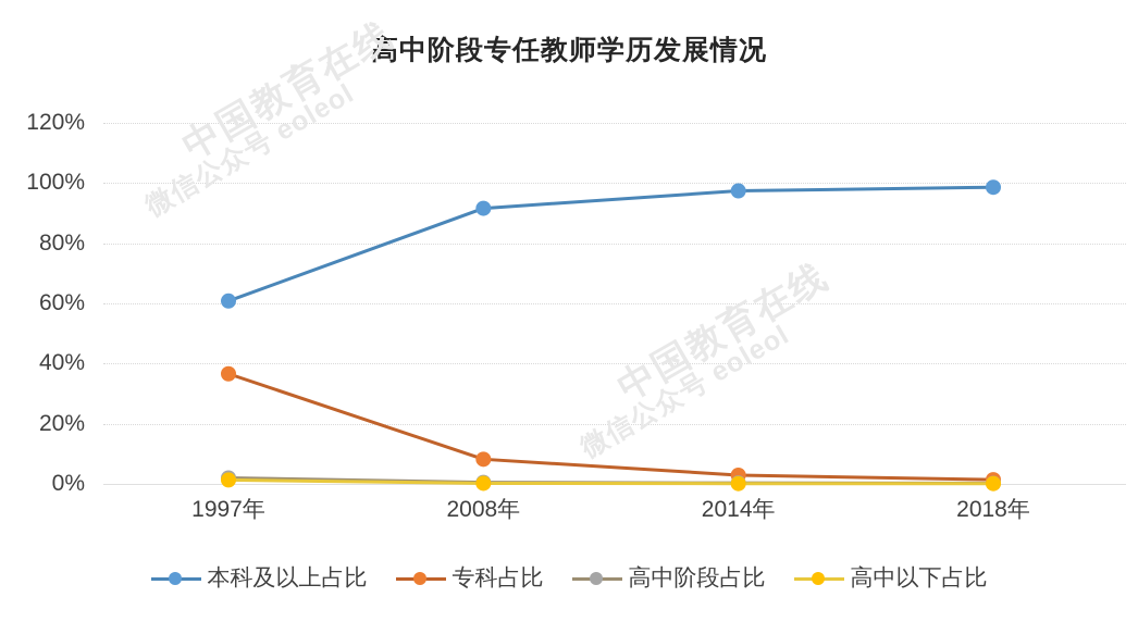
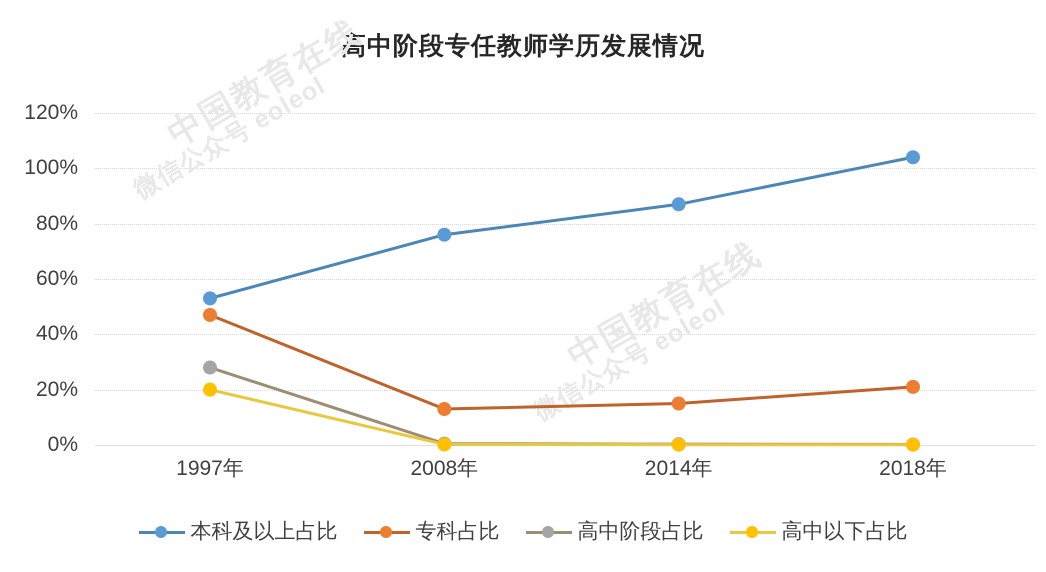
本科及以上占比/1997年: 61% -> 53%
专科占比/1997年: 37% -> 47%
高中阶段占比/1997年: 2% -> 28%
高中以下占比/1997年: 1% -> 20%
本科及以上占比/2008年: 92% -> 76%
专科占比/2008年: 8% -> 13%
本科及以上占比/2014年: 97% -> 87%
专科占比/2014年: 3% -> 15%
本科及以上占比/2018年: 99% -> 104%
专科占比/2018年: 1% -> 21%
